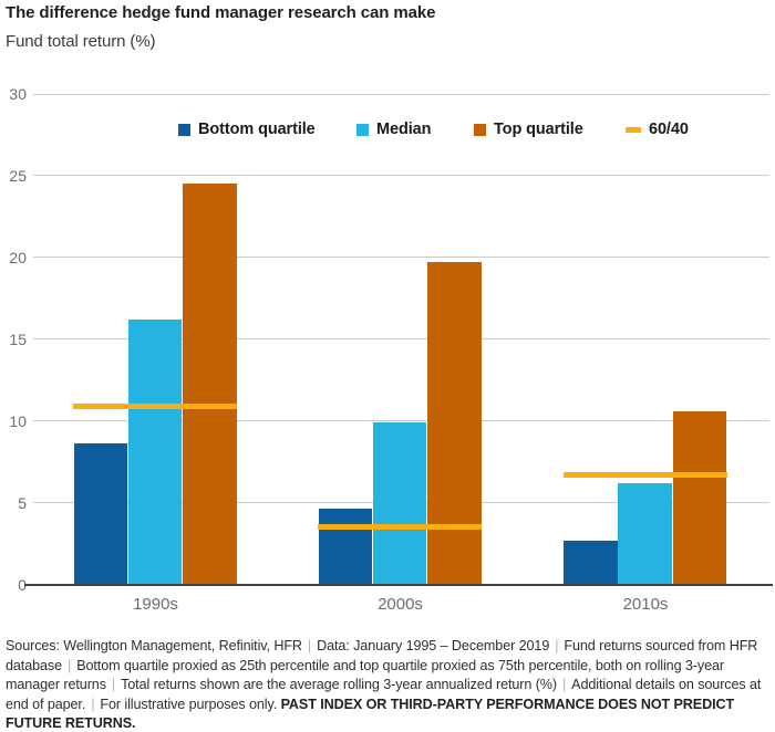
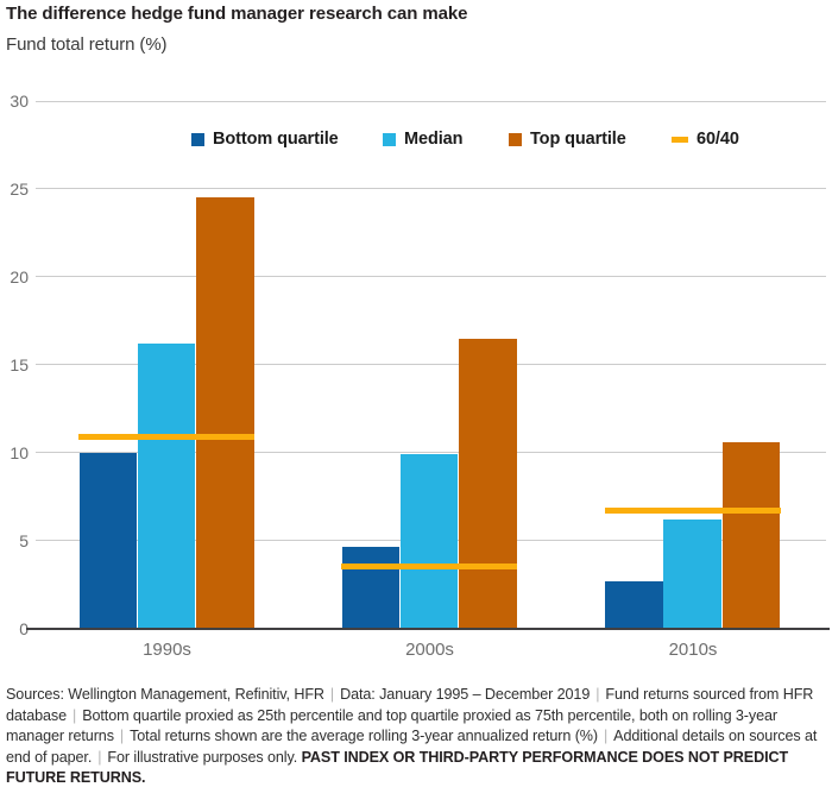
Bottom quartile/1990s: 8.6 -> 10.0
Top quartile/2000s: 19.7 -> 16.5
